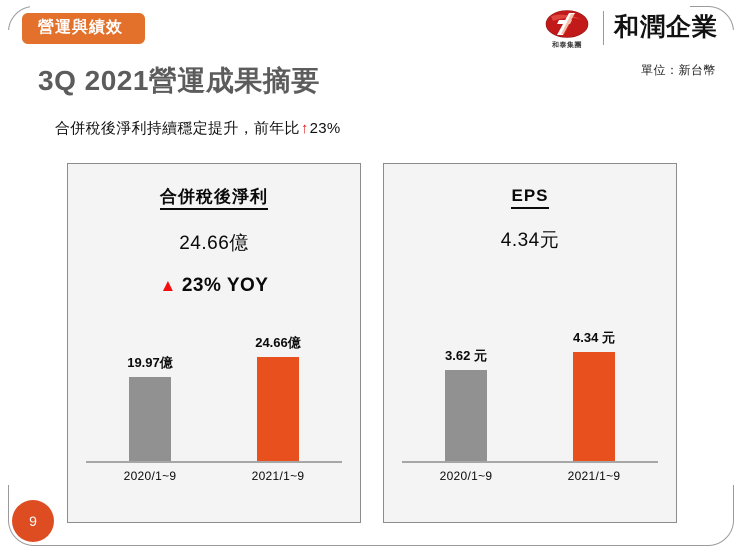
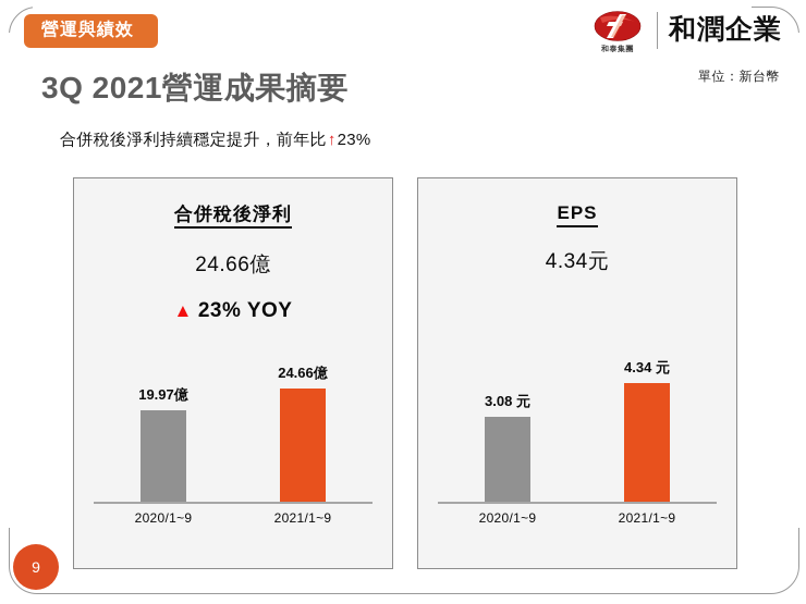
EPS/2020/1~9: 3.62 -> 3.08
